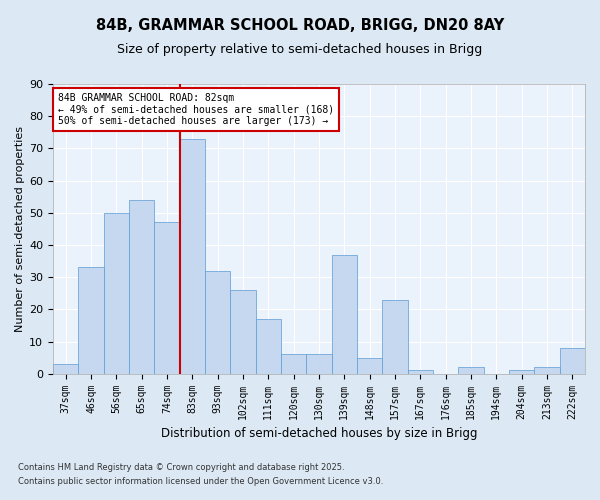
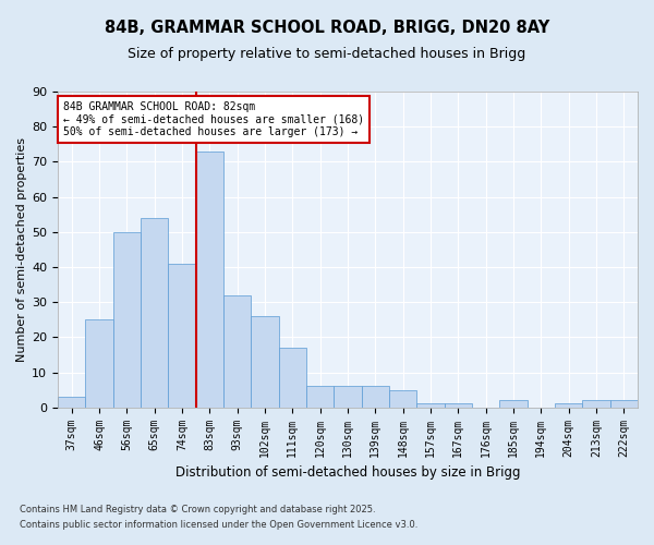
46sqm: 33 -> 25
74sqm: 47 -> 41
139sqm: 37 -> 6
157sqm: 23 -> 1
222sqm: 8 -> 2
